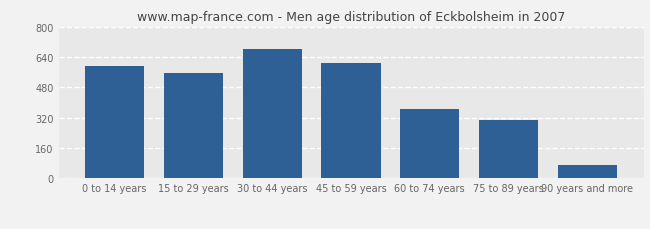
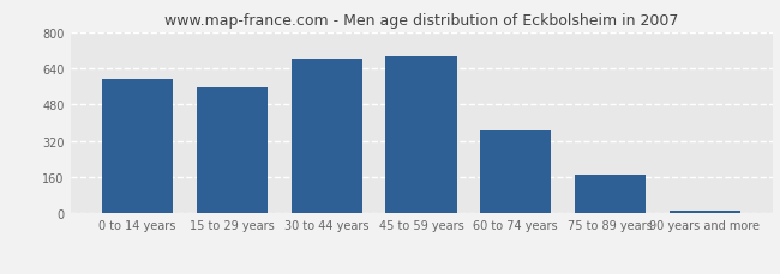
45 to 59 years: 610 -> 690
75 to 89 years: 310 -> 170
90 years and more: 70 -> 20
